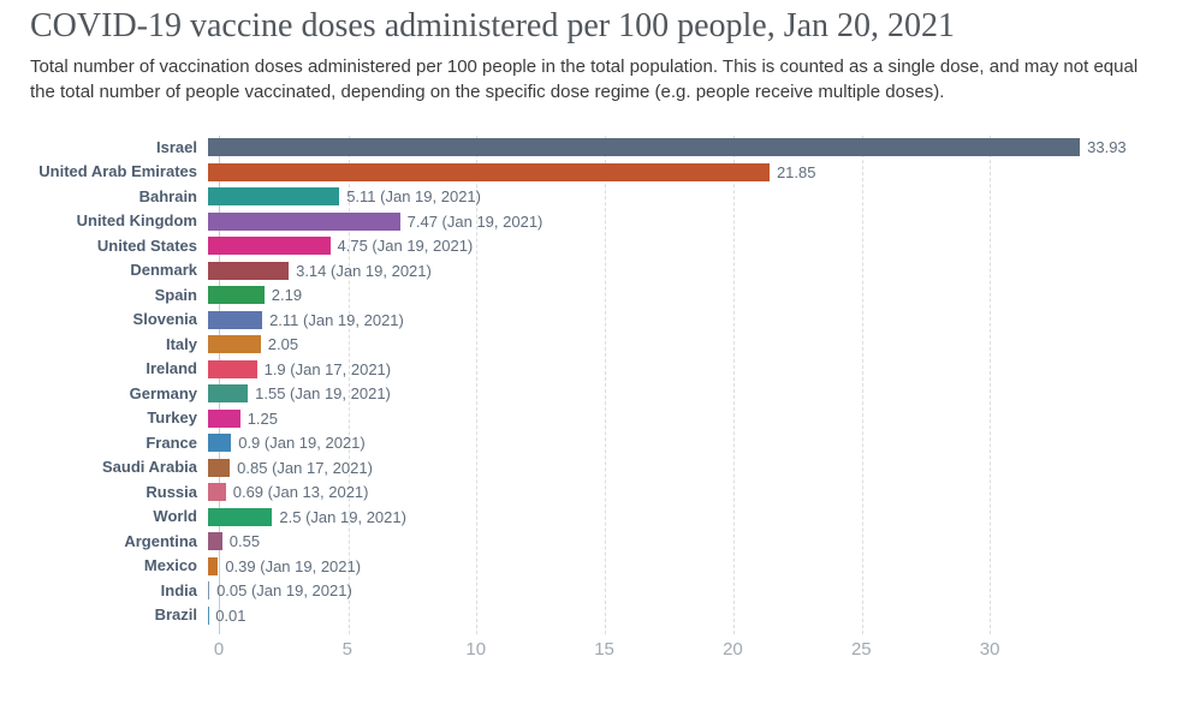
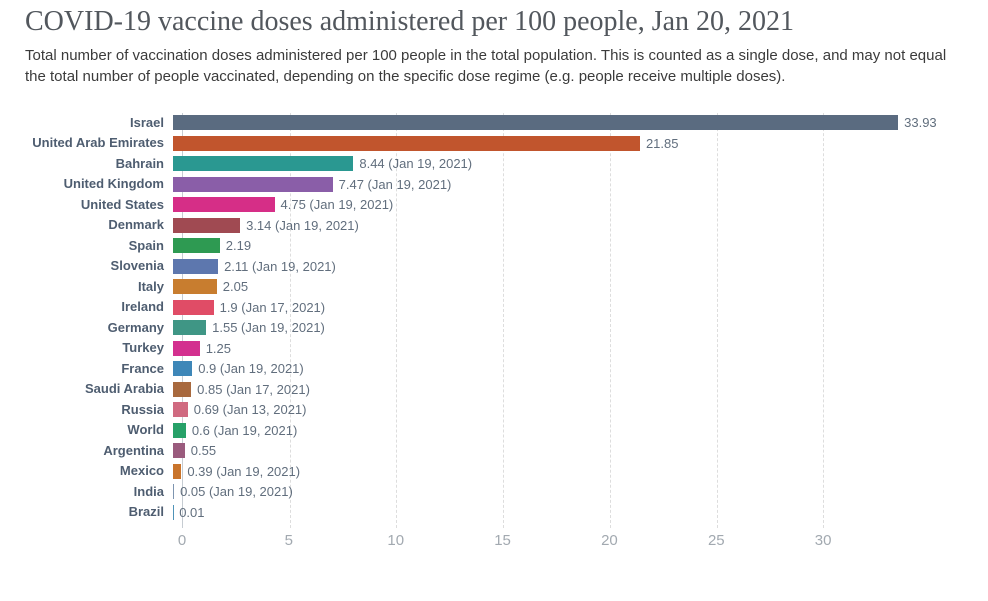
Bahrain: 5.11 -> 8.44
World: 2.5 -> 0.6
